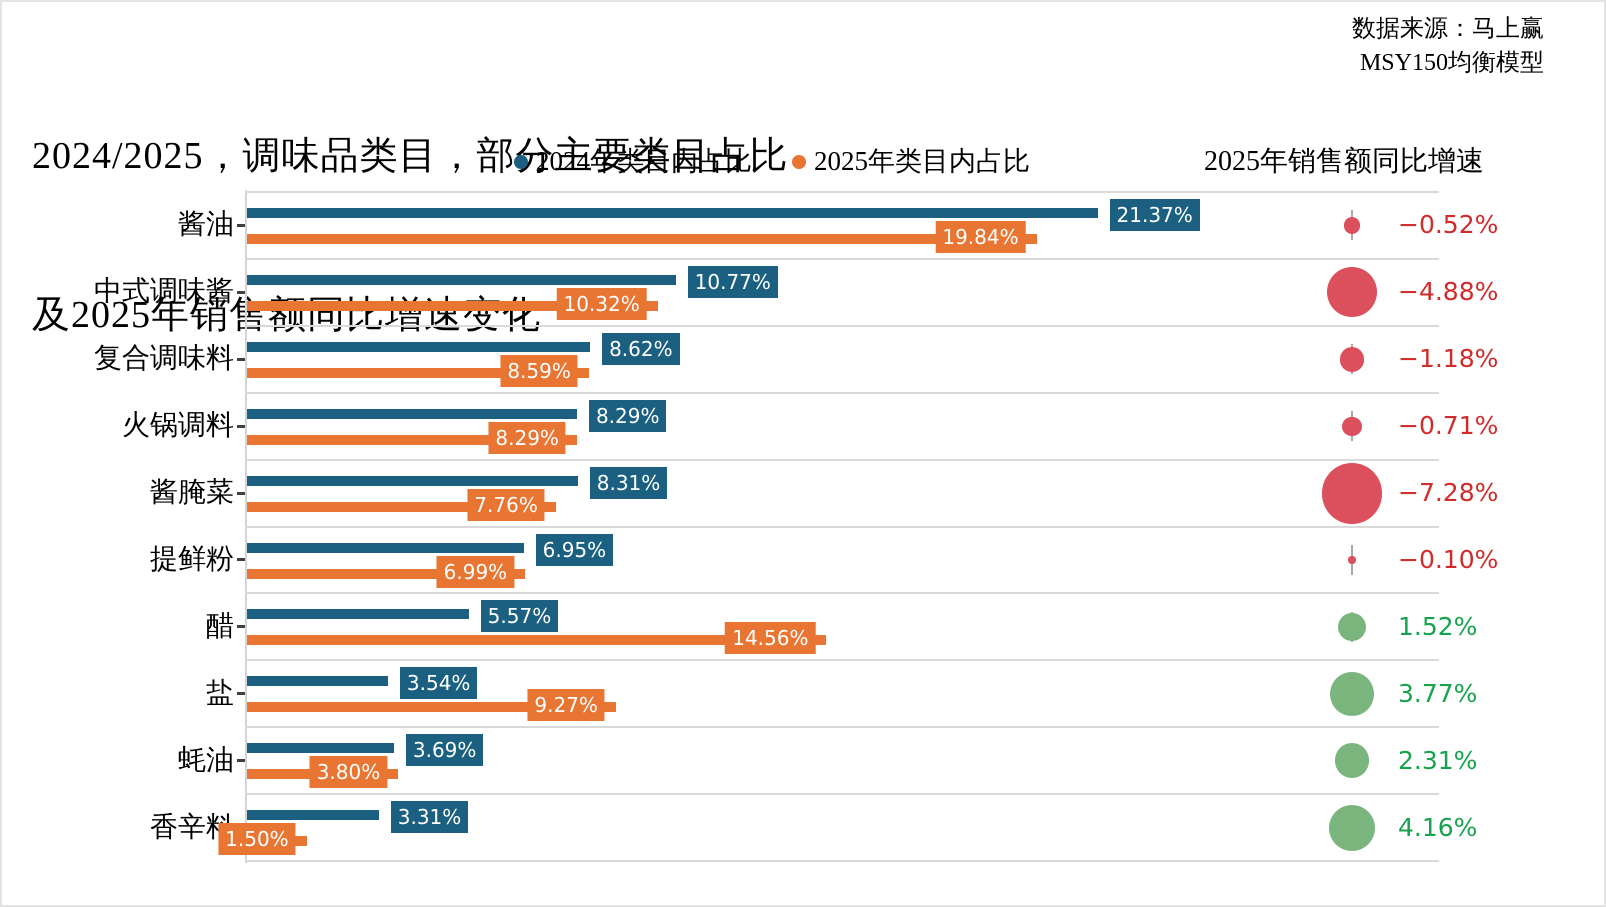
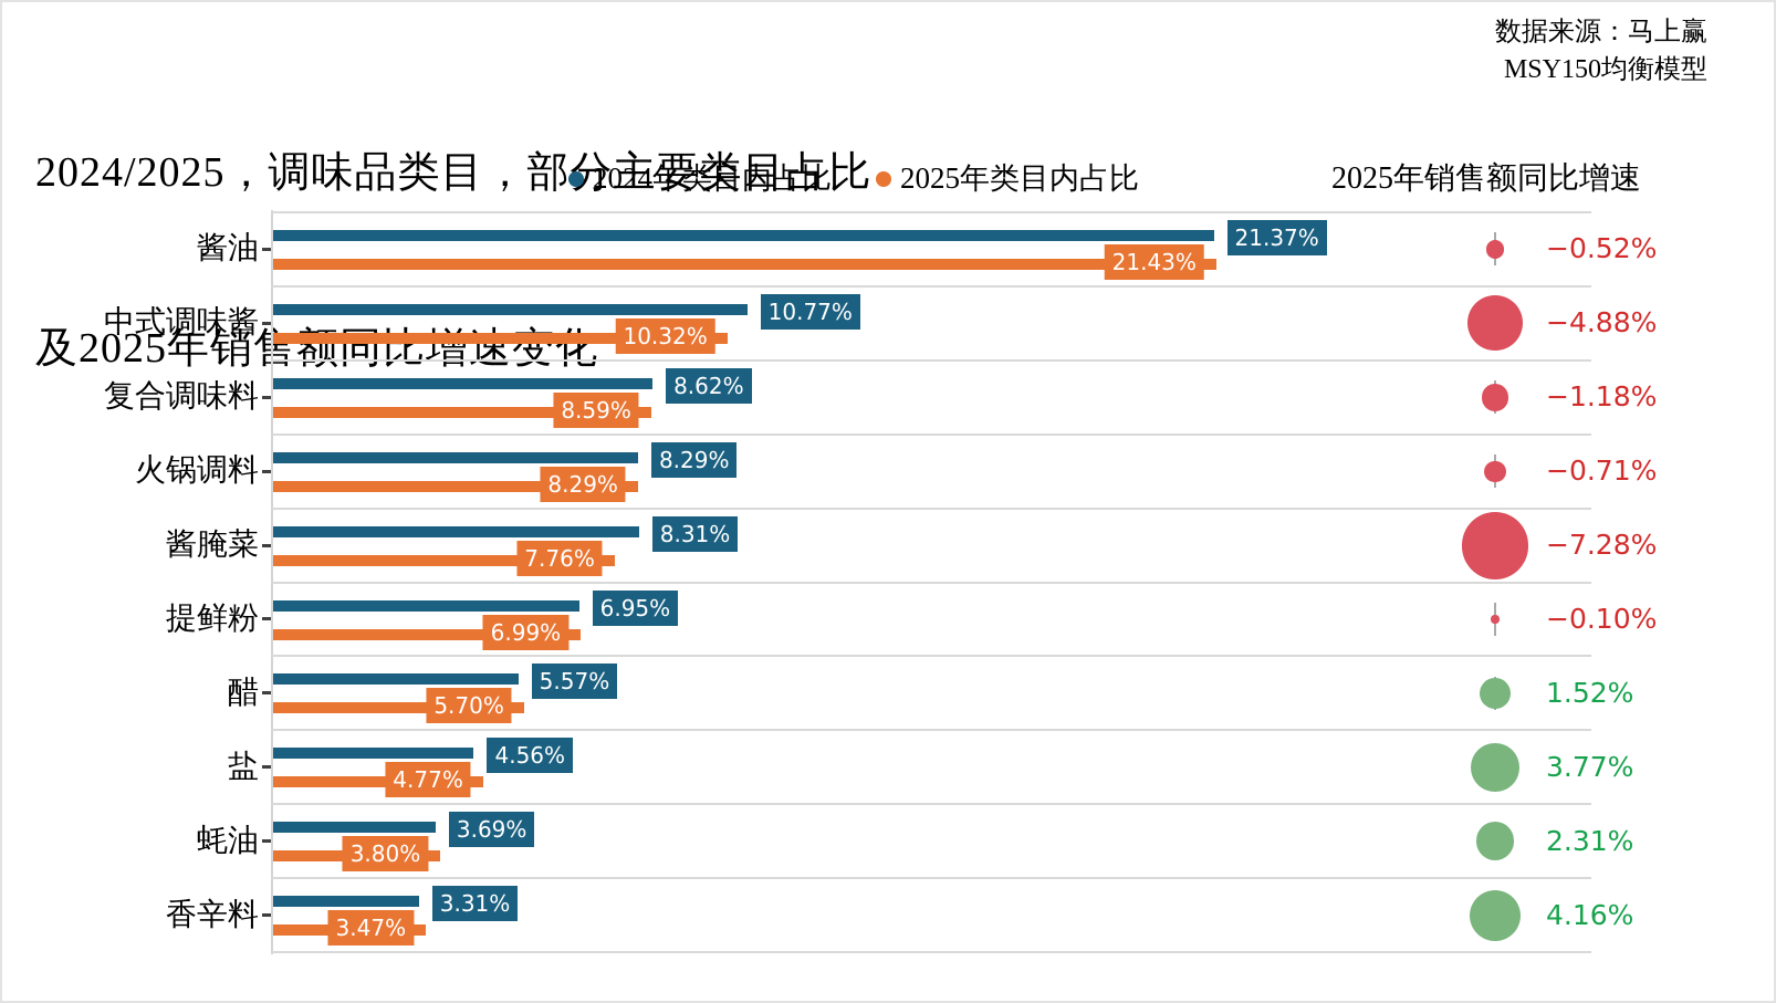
2025年类目内占比/酱油: 19.84% -> 21.43%
2025年类目内占比/醋: 14.56% -> 5.70%
2024年类目内占比/盐: 3.54% -> 4.56%
2025年类目内占比/盐: 9.27% -> 4.77%
2025年类目内占比/香辛料: 1.50% -> 3.47%
